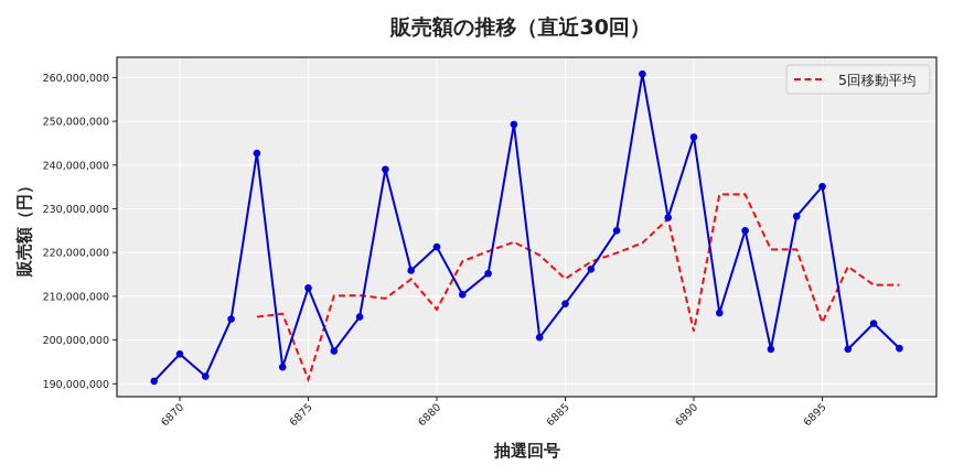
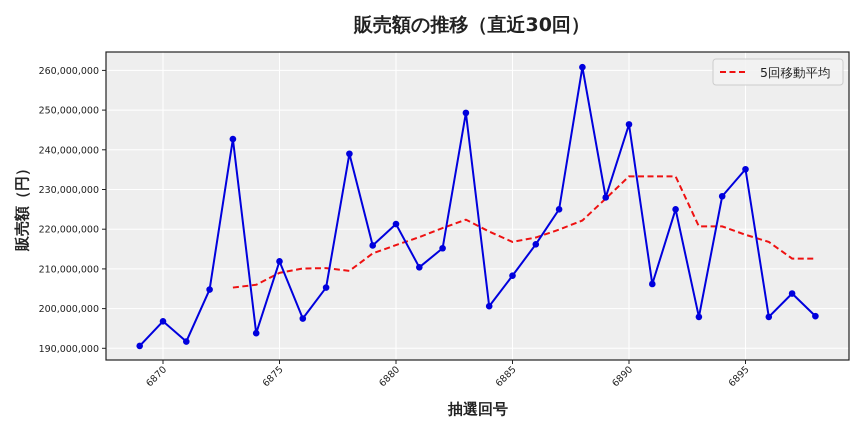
5回移動平均/6875: 191000000 -> 209000000
5回移動平均/6880: 207000000 -> 216000000
5回移動平均/6885: 214000000 -> 217000000
5回移動平均/6890: 202000000 -> 233000000
5回移動平均/6895: 204000000 -> 219000000
